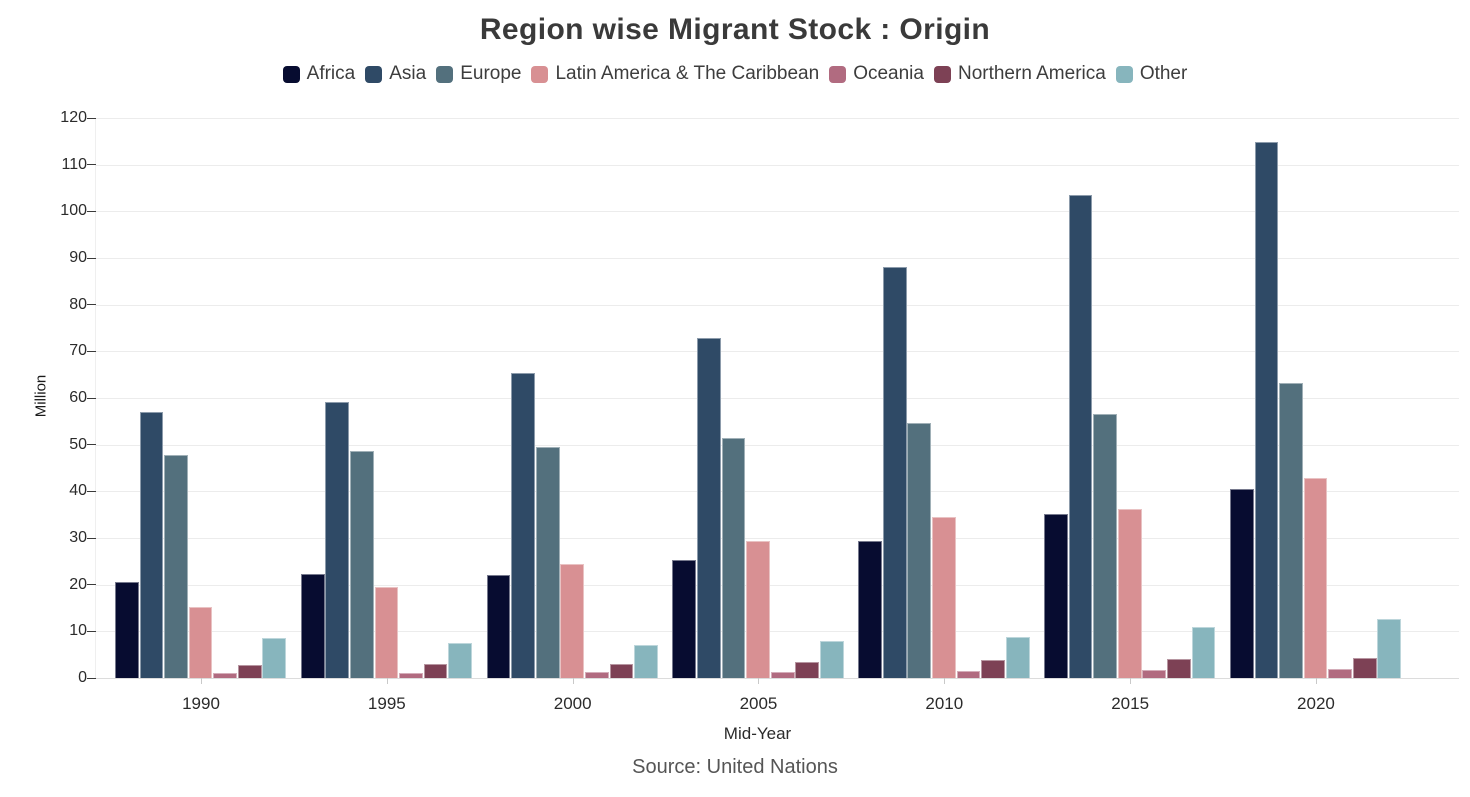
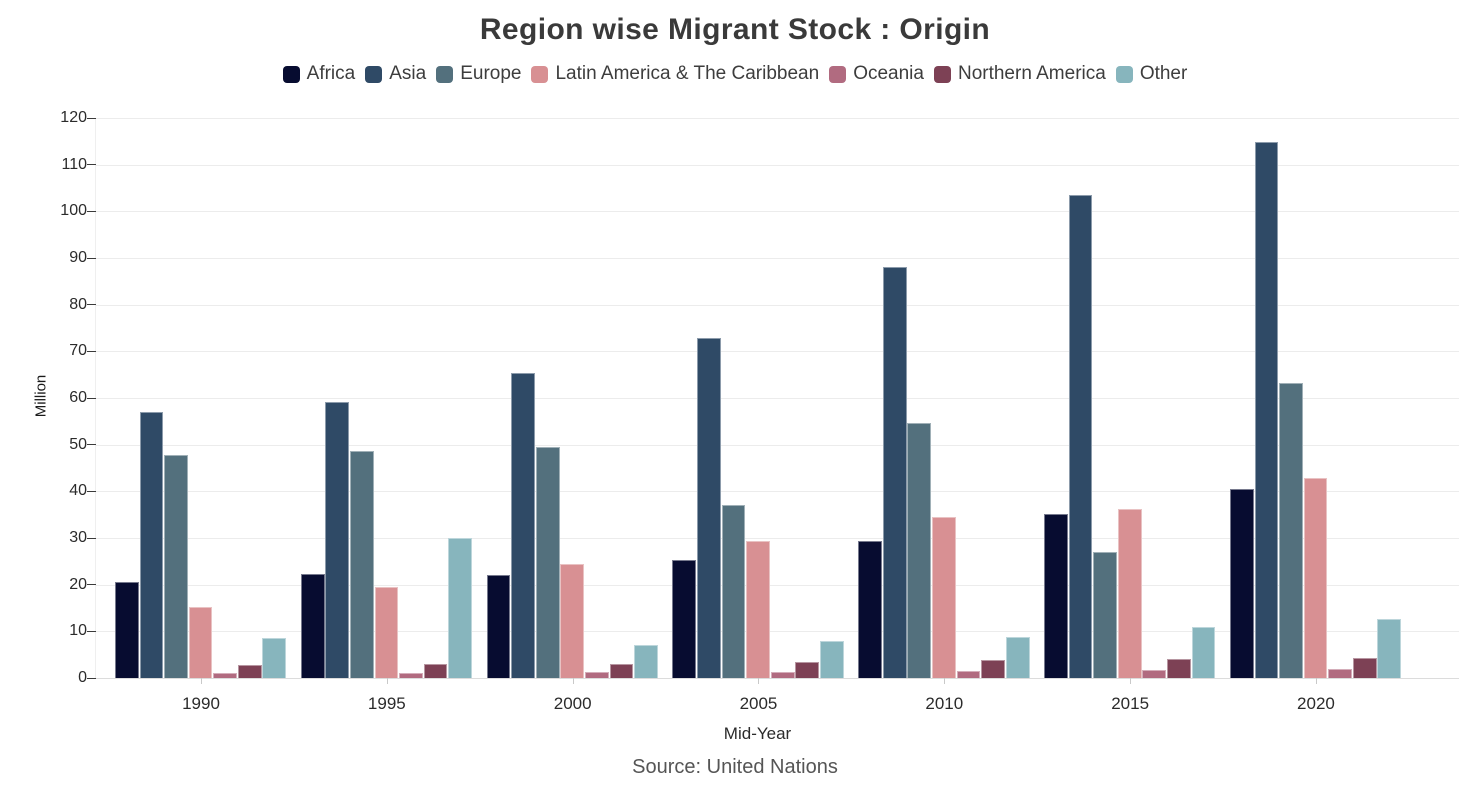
Other/1995: 7 -> 30
Europe/2005: 51 -> 37
Europe/2015: 56 -> 27
